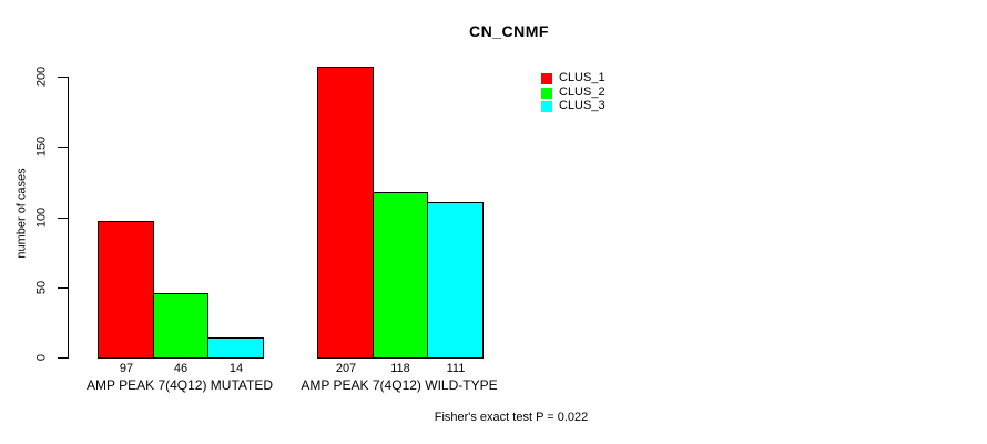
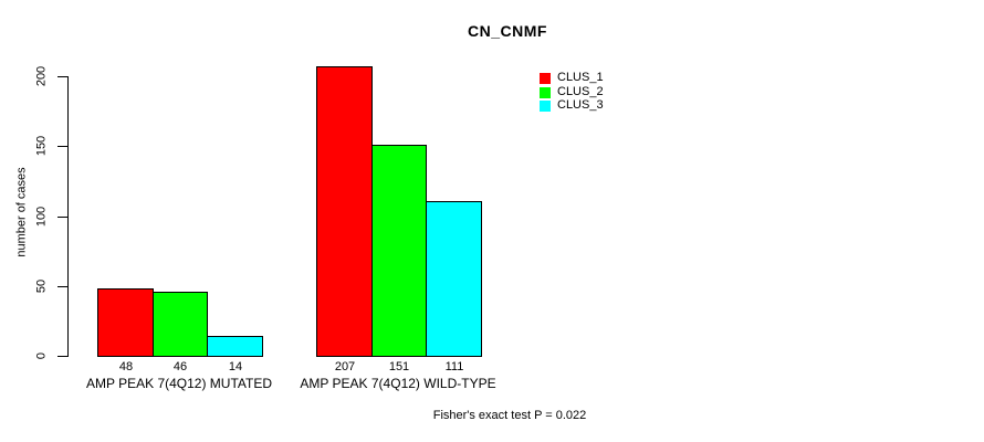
CLUS_1/AMP PEAK 7(4Q12) MUTATED: 97 -> 48
CLUS_2/AMP PEAK 7(4Q12) WILD-TYPE: 118 -> 151
